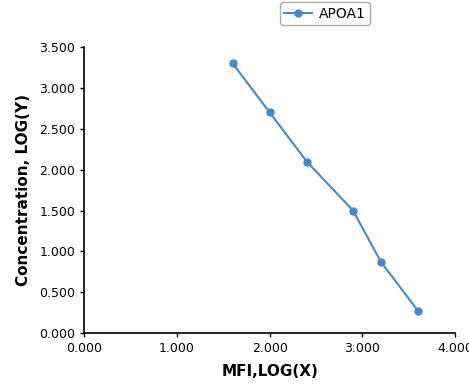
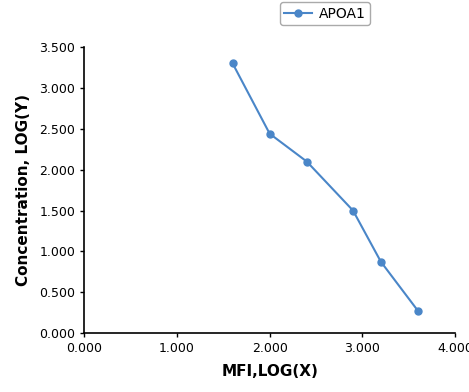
2.000: 2.70 -> 2.44
